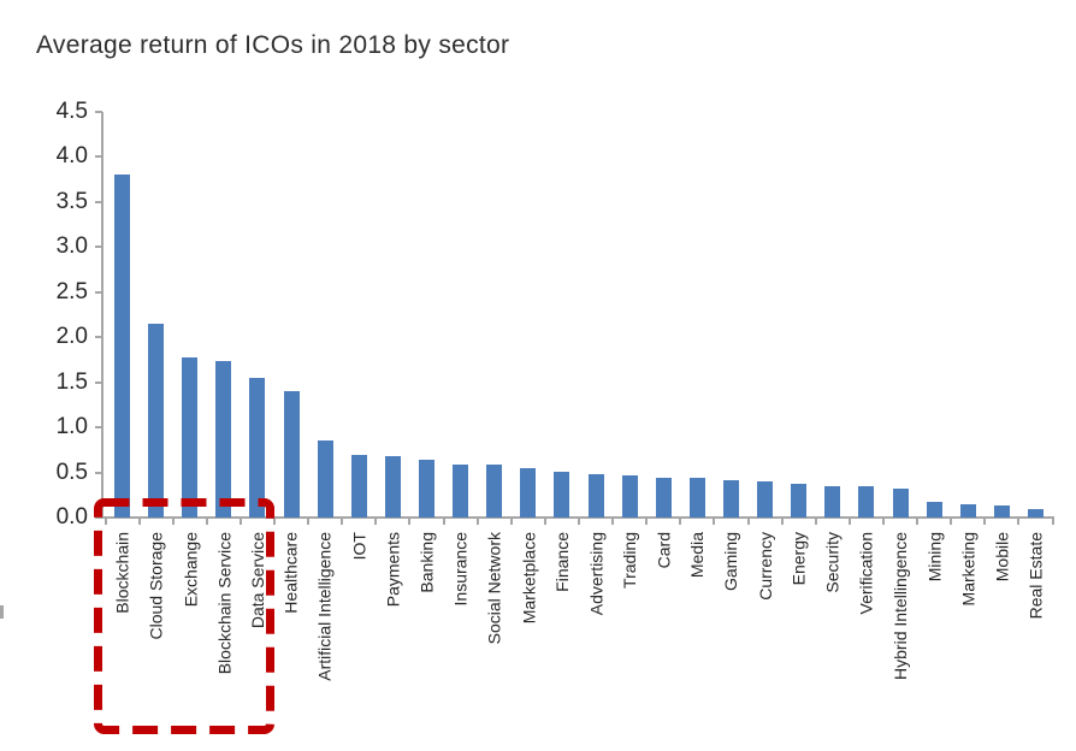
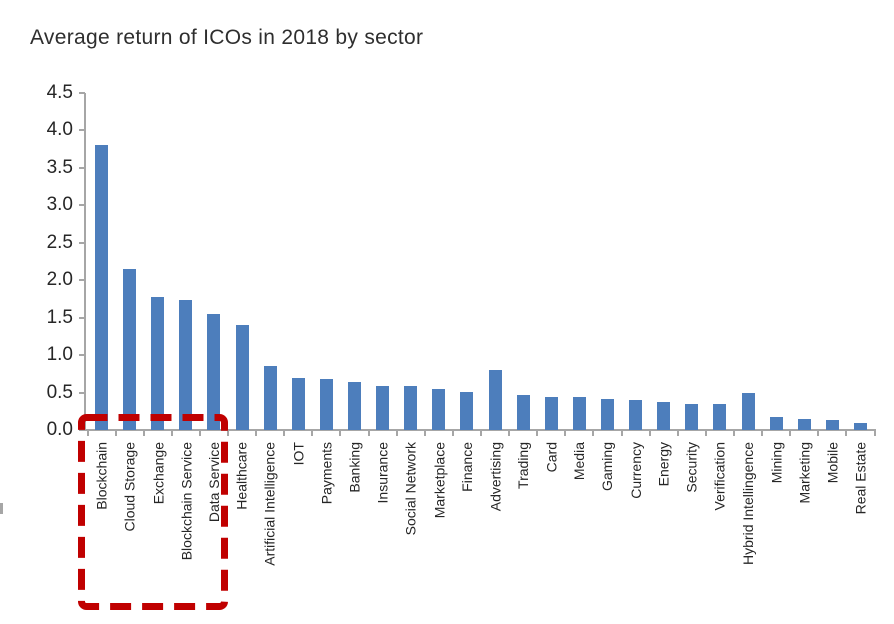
Advertising: 0.5 -> 0.8
Hybrid Intellingence: 0.3 -> 0.5
